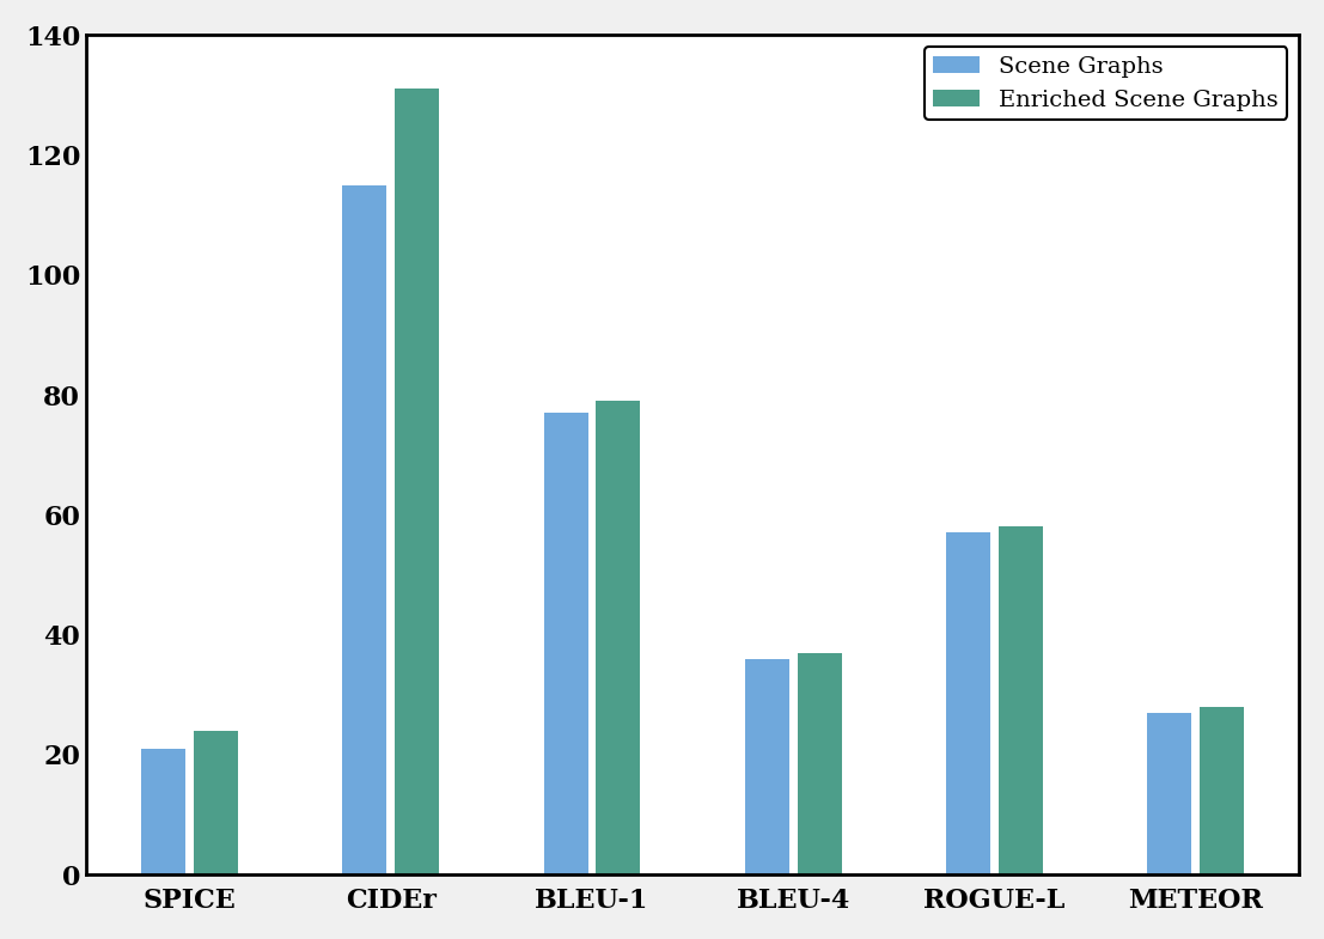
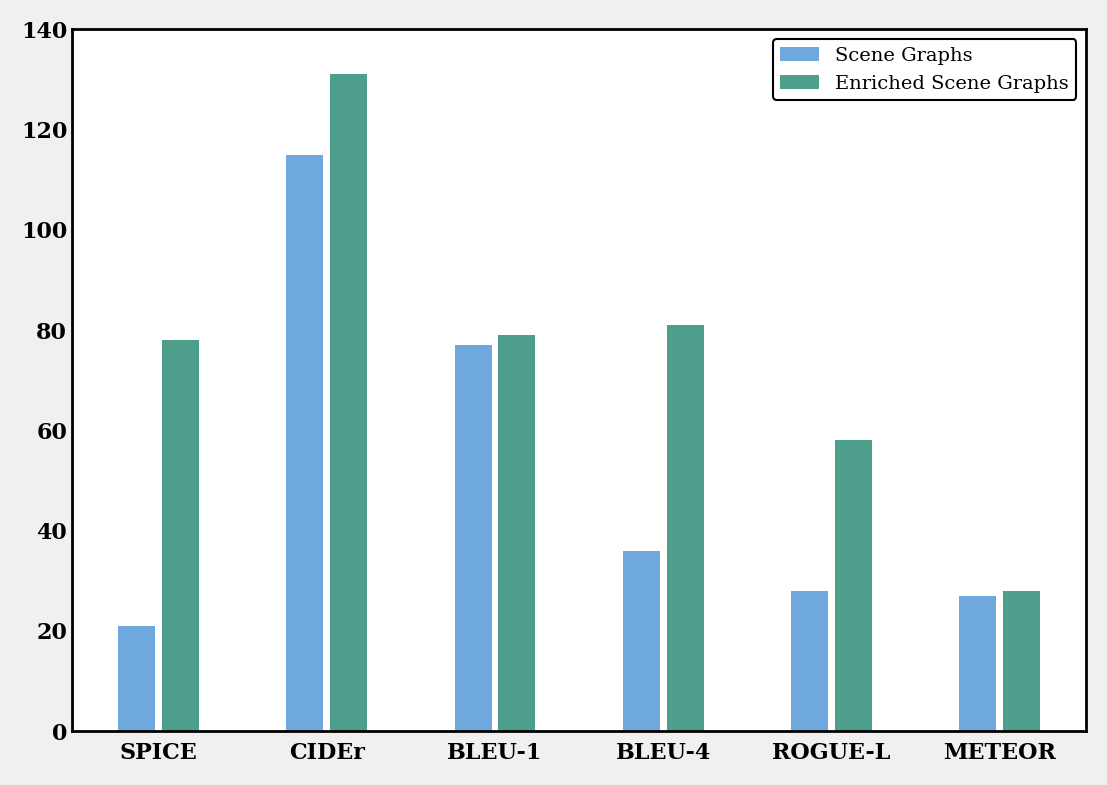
Enriched Scene Graphs/SPICE: 24 -> 78
Enriched Scene Graphs/BLEU-4: 37 -> 81
Scene Graphs/ROGUE-L: 57 -> 28
